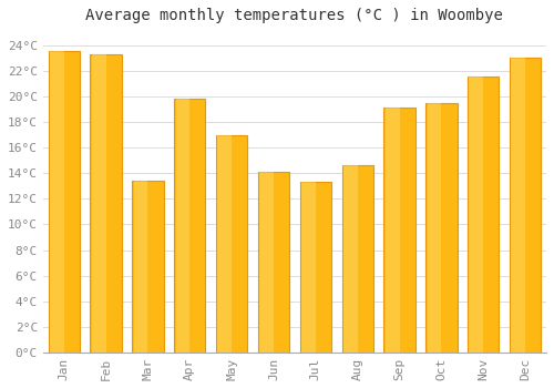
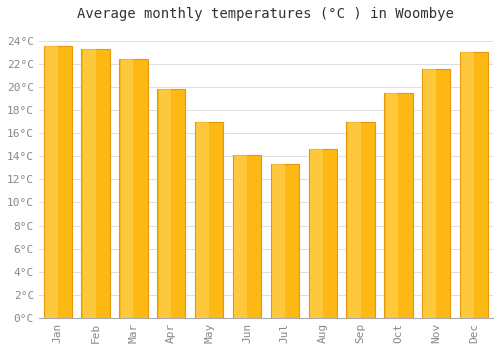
Mar: 13.4°C -> 22.4°C
Sep: 19.1°C -> 17.0°C
